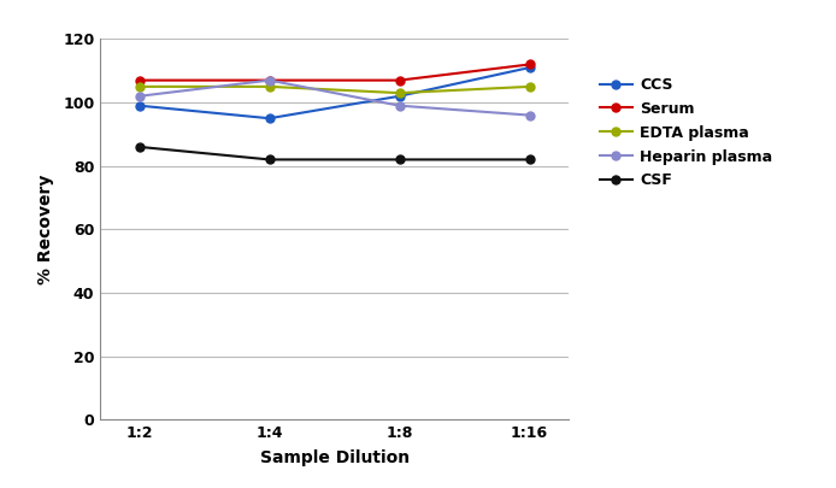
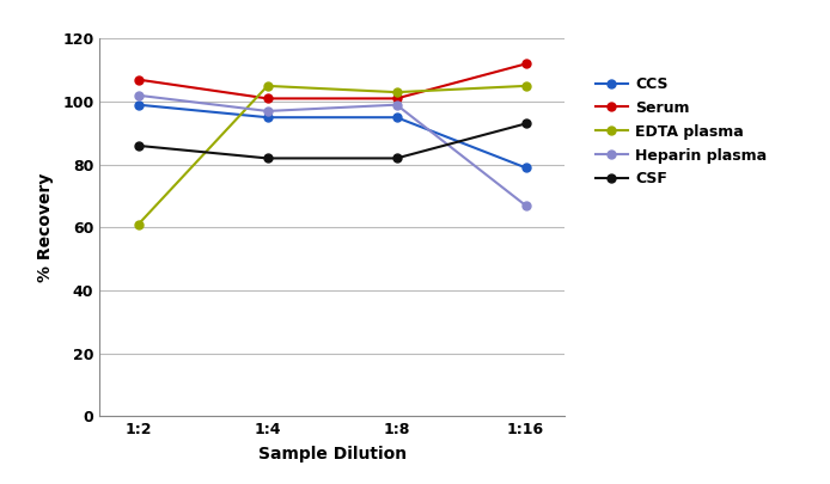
EDTA plasma/1:2: 105 -> 61
Serum/1:4: 107 -> 101
Heparin plasma/1:4: 107 -> 97
CCS/1:8: 102 -> 95
Serum/1:8: 107 -> 101
CCS/1:16: 111 -> 79
Heparin plasma/1:16: 96 -> 67
CSF/1:16: 82 -> 93
